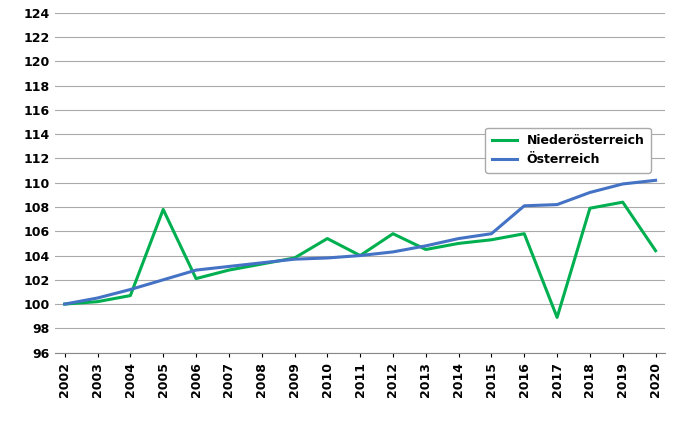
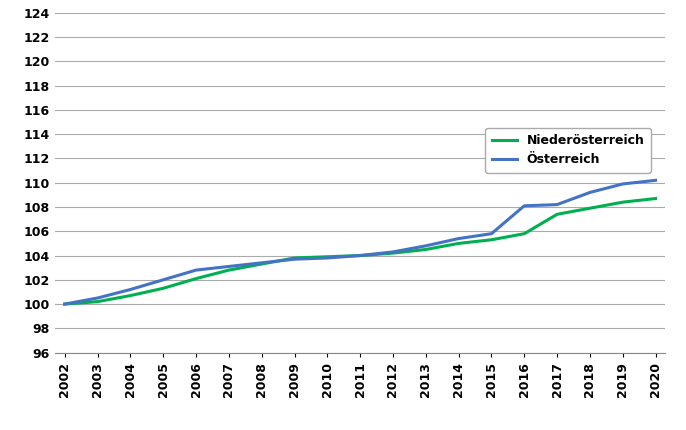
Niederösterreich/2005: 107.8 -> 101.3
Niederösterreich/2010: 105.4 -> 103.9
Niederösterreich/2012: 105.8 -> 104.2
Niederösterreich/2017: 98.9 -> 107.4
Niederösterreich/2020: 104.4 -> 108.7
